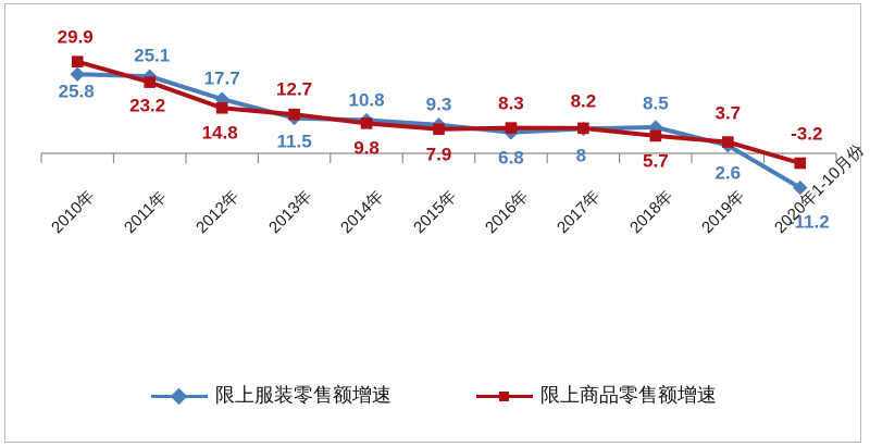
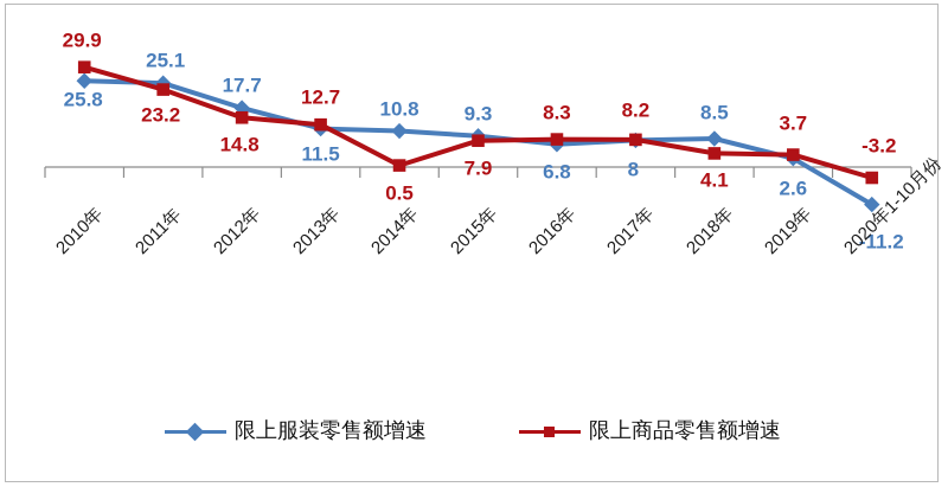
限上商品零售额增速/2014年: 9.8 -> 0.5
限上商品零售额增速/2018年: 5.7 -> 4.1
